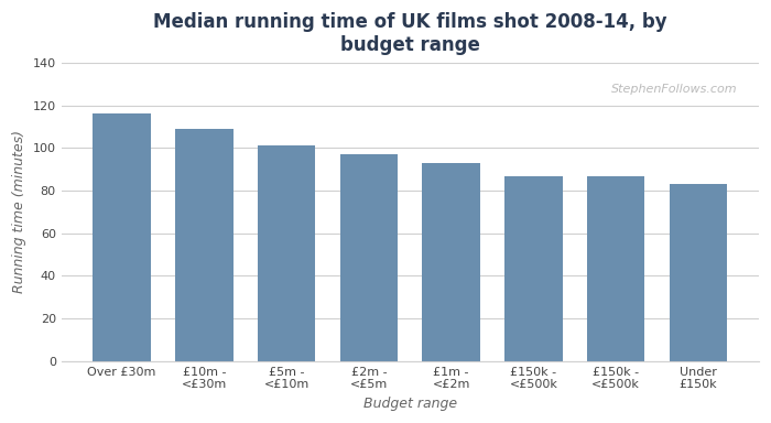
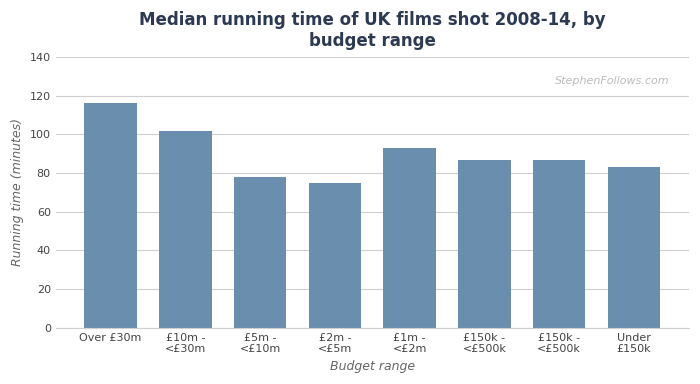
£10m - <£30m: 109 -> 102
£5m - <£10m: 101 -> 78
£2m - <£5m: 97 -> 75
